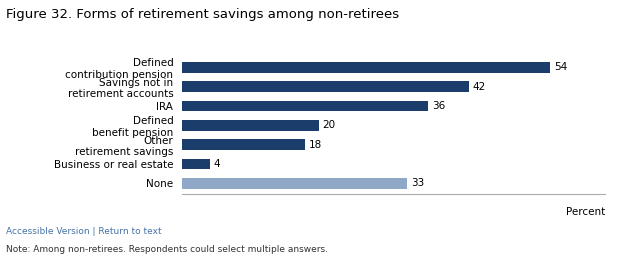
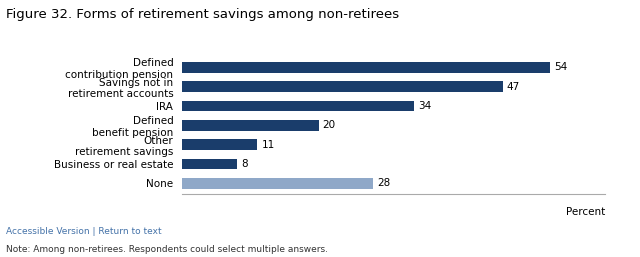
Savings not in retirement accounts: 42 -> 47
IRA: 36 -> 34
Other retirement savings: 18 -> 11
Business or real estate: 4 -> 8
None: 33 -> 28
